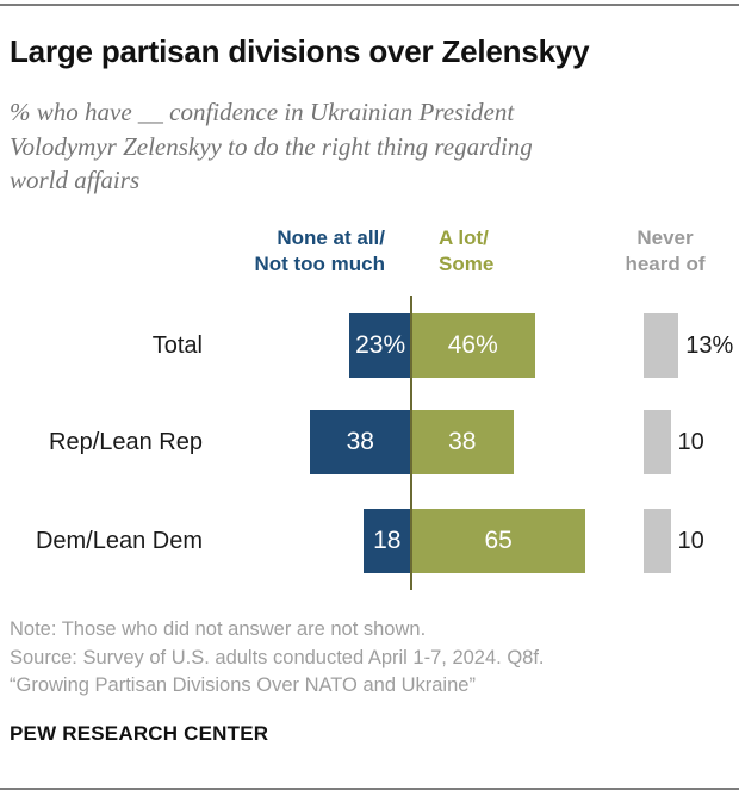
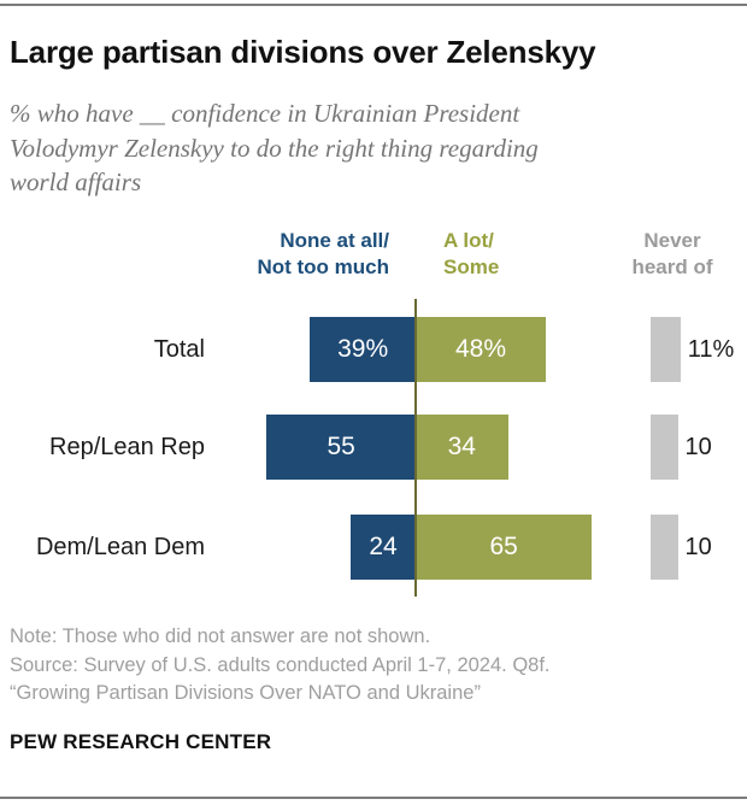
None at all/Not too much/Total: 23% -> 39%
A lot/Some/Total: 46% -> 48%
Never heard of/Total: 13% -> 11%
None at all/Not too much/Rep/Lean Rep: 38 -> 55
A lot/Some/Rep/Lean Rep: 38 -> 34
None at all/Not too much/Dem/Lean Dem: 18 -> 24
